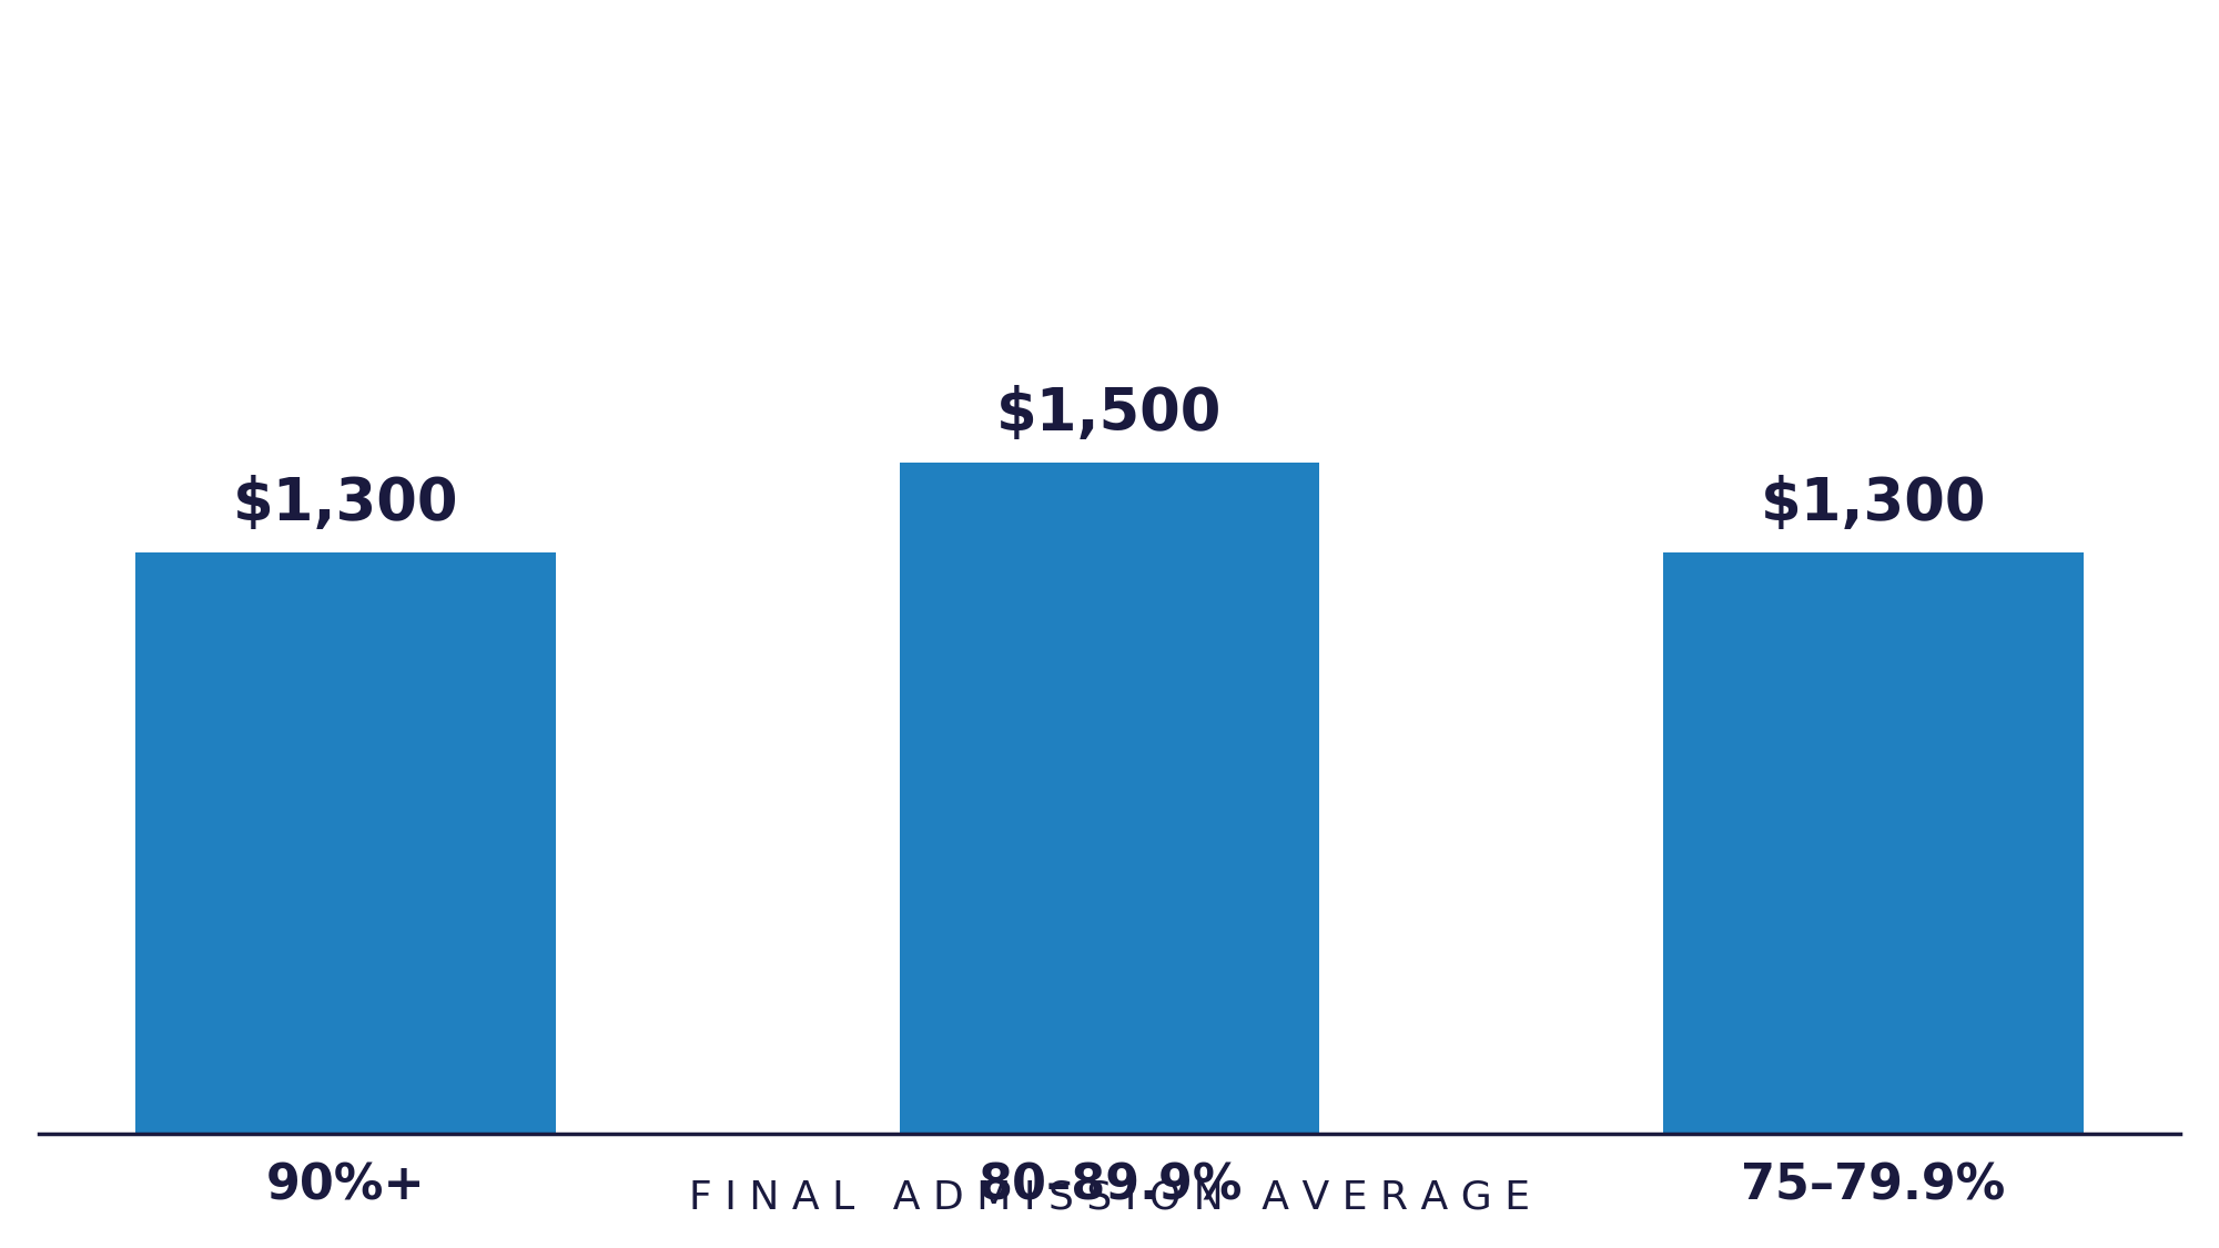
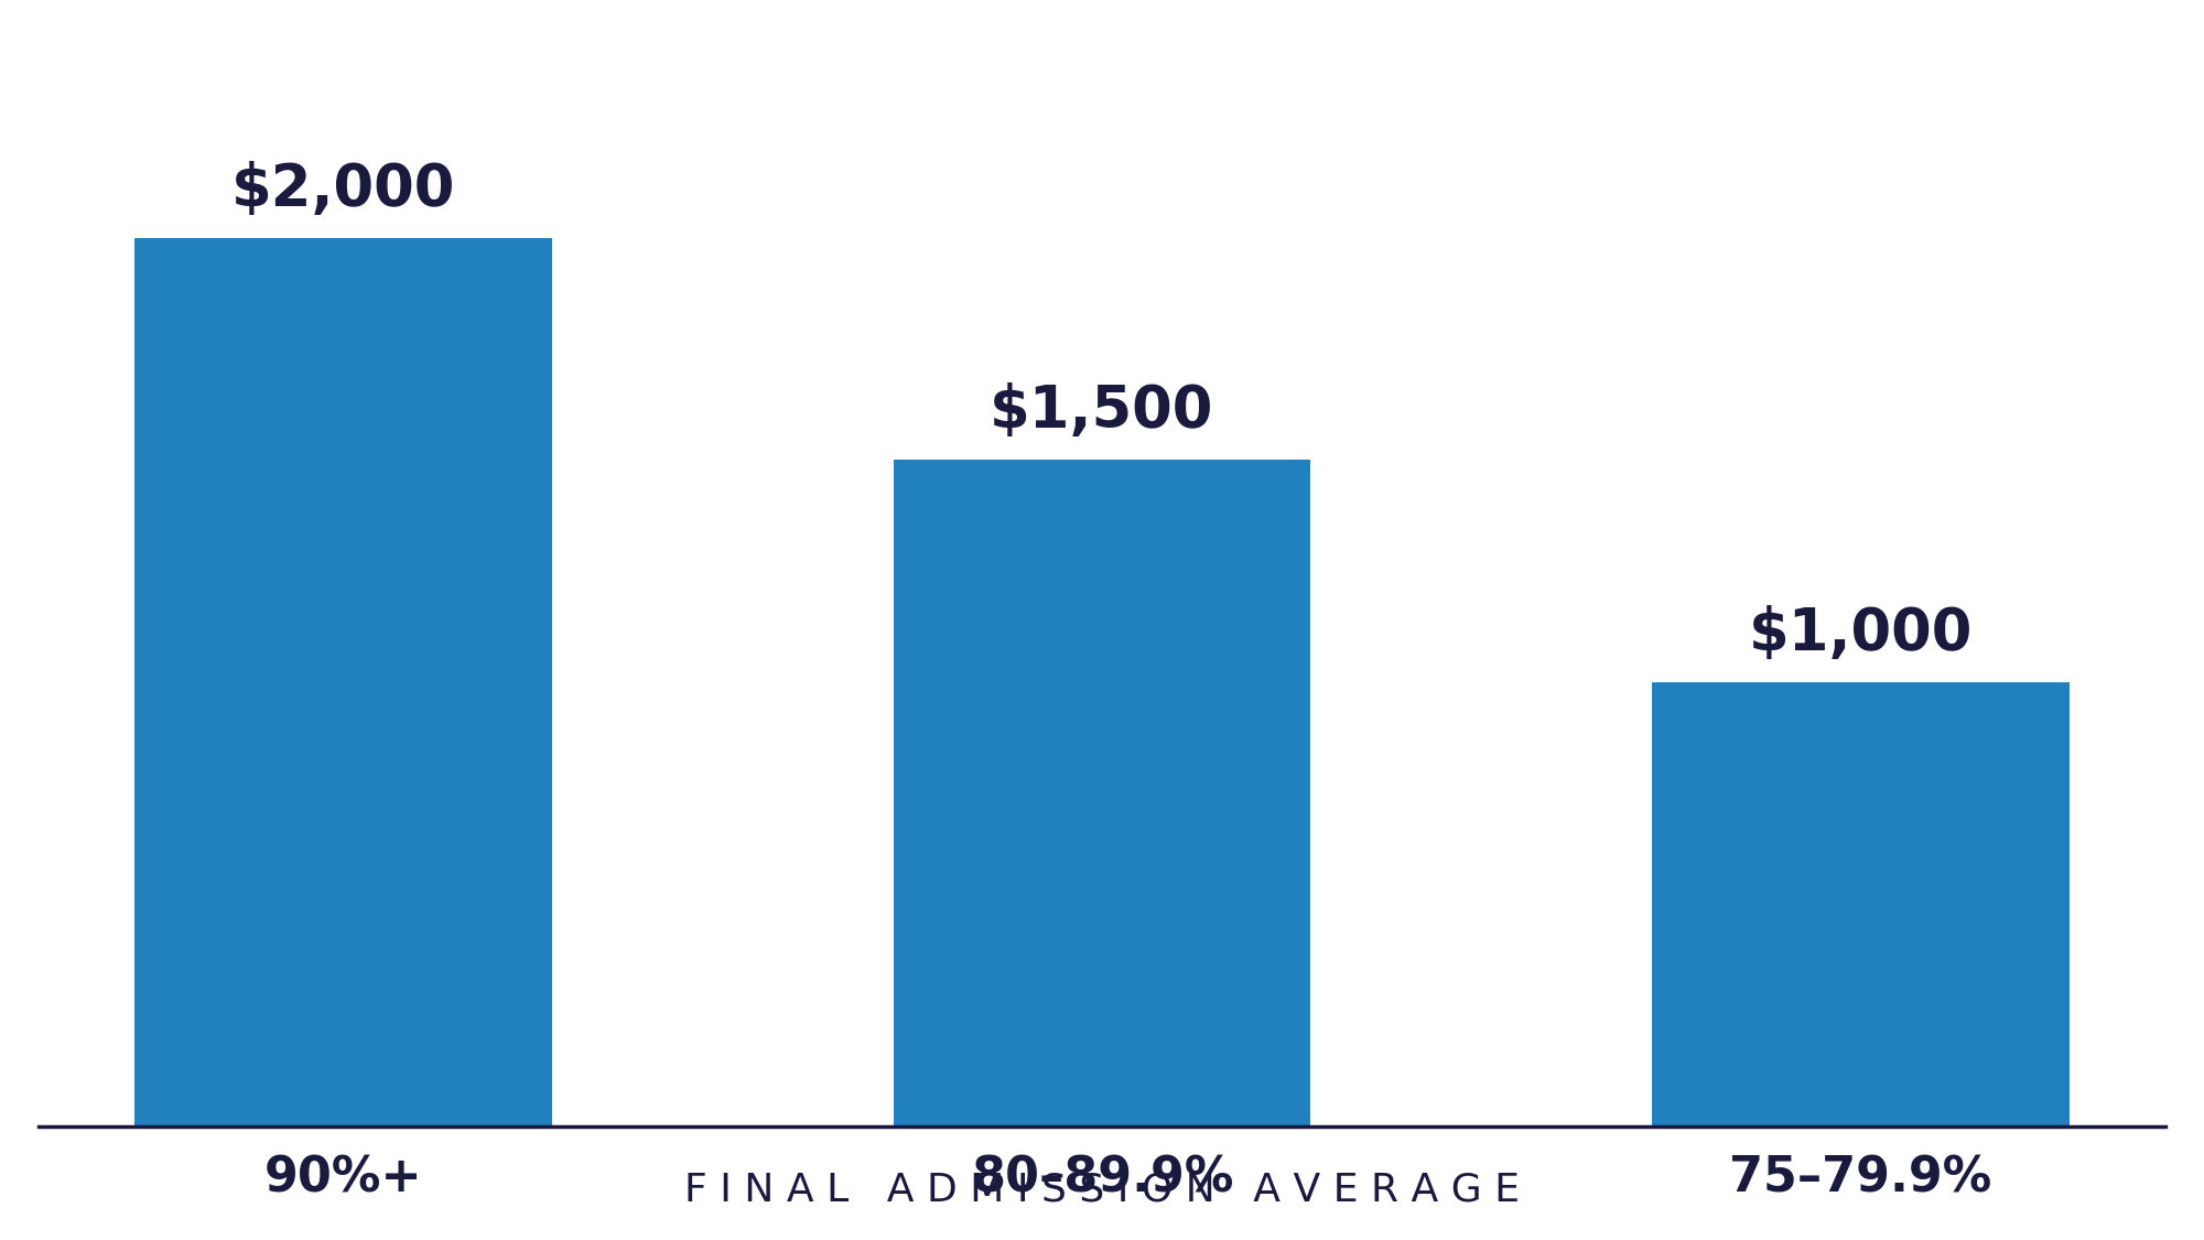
90%+: $1,300 -> $2,000
75–79.9%: $1,300 -> $1,000
